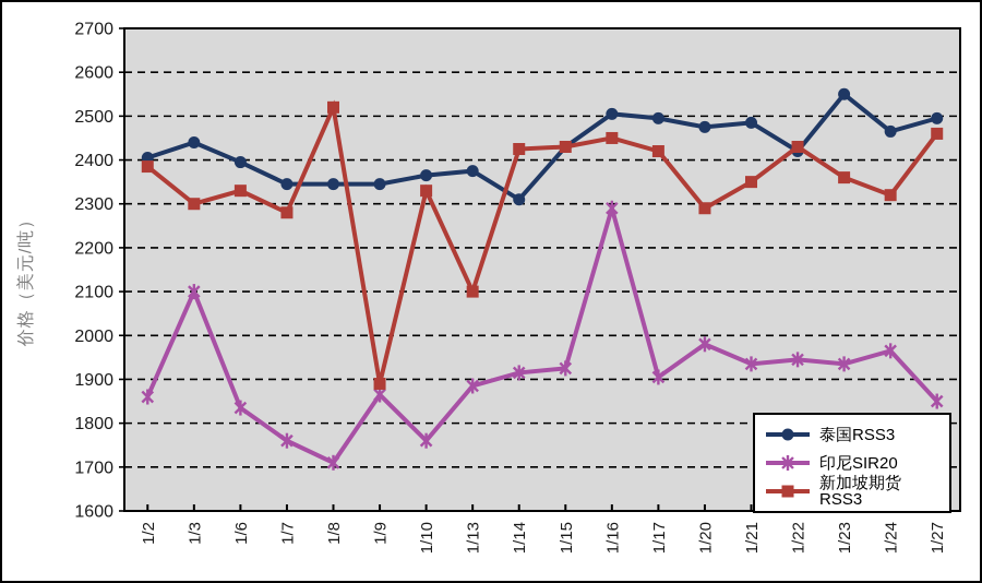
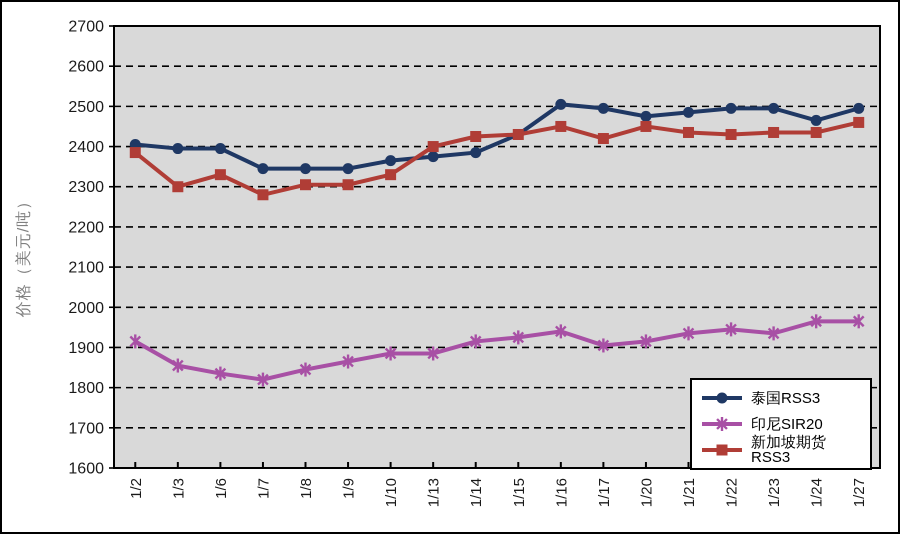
印尼SIR20/1/2: 1860 -> 1920
泰国RSS3/1/3: 2440 -> 2400
印尼SIR20/1/3: 2100 -> 1860
印尼SIR20/1/7: 1760 -> 1820
印尼SIR20/1/8: 1710 -> 1840
新加坡期货RSS3/1/8: 2520 -> 2300
新加坡期货RSS3/1/9: 1890 -> 2300
印尼SIR20/1/10: 1760 -> 1880
新加坡期货RSS3/1/13: 2100 -> 2400
泰国RSS3/1/14: 2310 -> 2380
印尼SIR20/1/16: 2290 -> 1940
印尼SIR20/1/20: 1980 -> 1920
新加坡期货RSS3/1/20: 2290 -> 2450
新加坡期货RSS3/1/21: 2350 -> 2440
泰国RSS3/1/22: 2420 -> 2500
泰国RSS3/1/23: 2550 -> 2500
新加坡期货RSS3/1/23: 2360 -> 2440
新加坡期货RSS3/1/24: 2320 -> 2440
印尼SIR20/1/27: 1850 -> 1960
